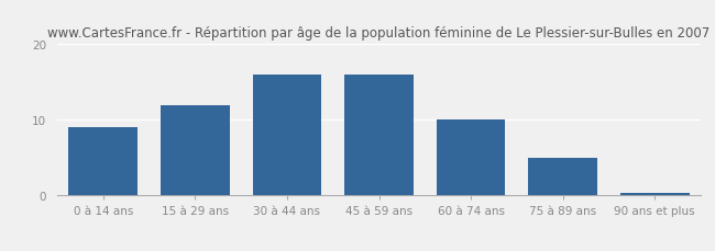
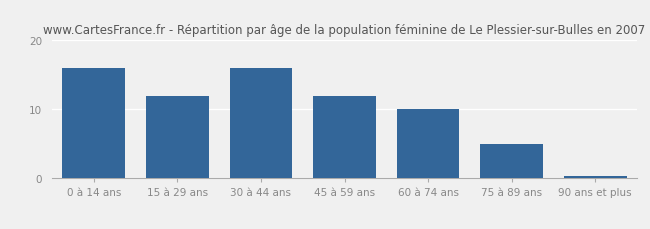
0 à 14 ans: 9.0 -> 16.0
45 à 59 ans: 16.0 -> 12.0
